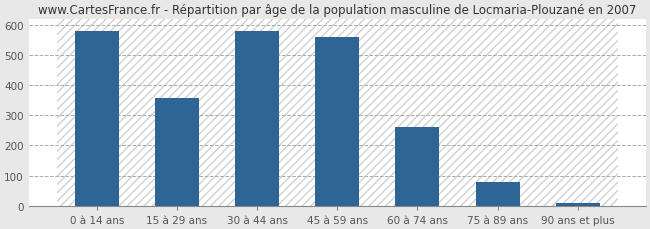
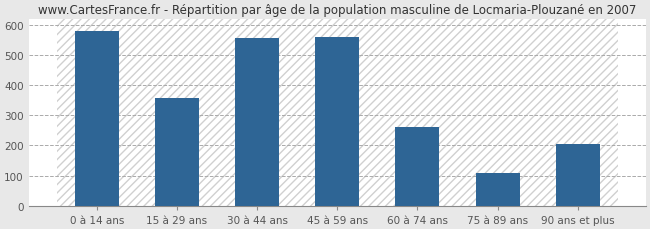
30 à 44 ans: 578 -> 555
75 à 89 ans: 78 -> 110
90 ans et plus: 8 -> 205
